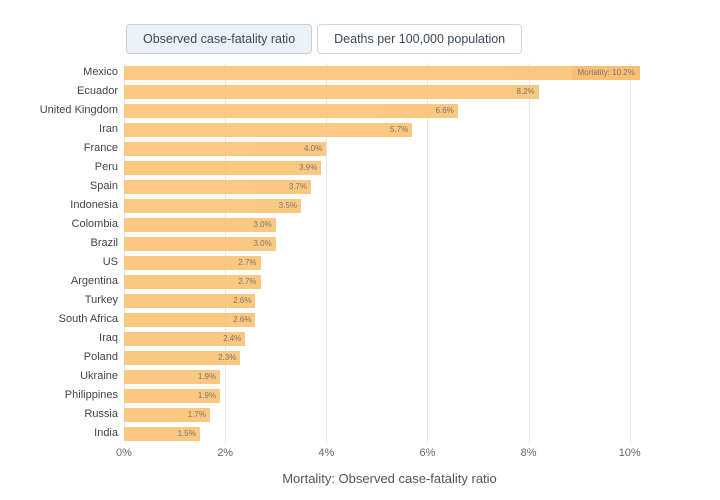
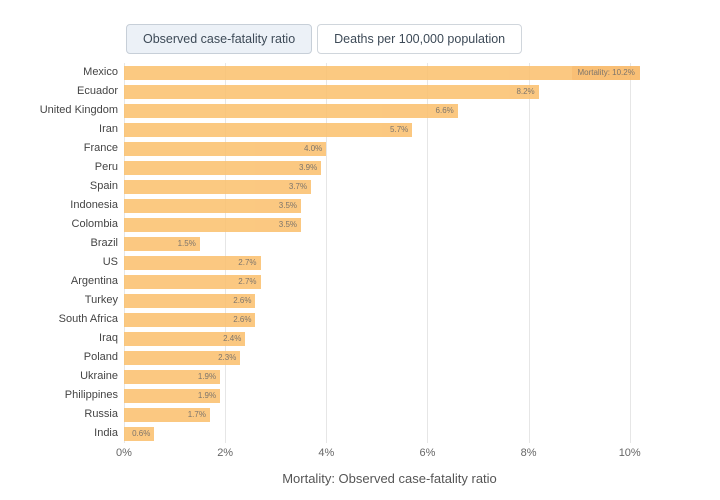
Colombia: 3.0% -> 3.5%
Brazil: 3.0% -> 1.5%
India: 1.5% -> 0.6%
